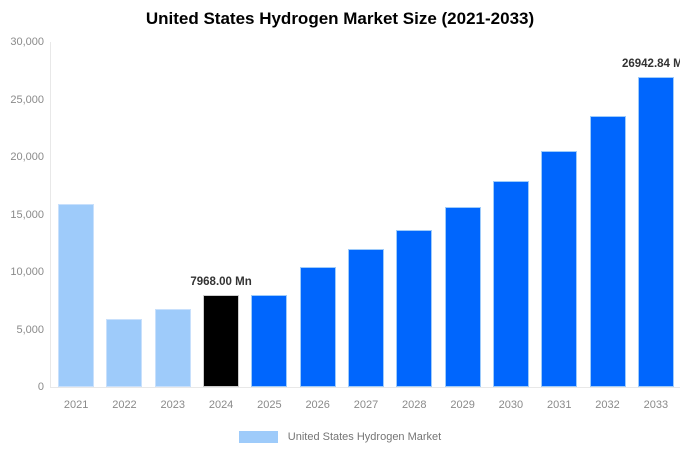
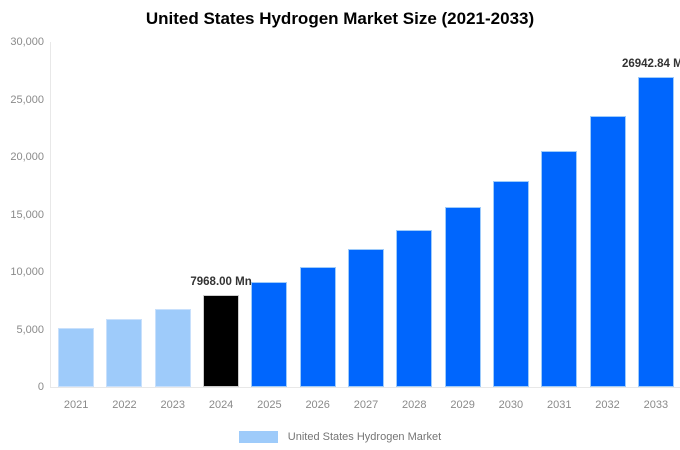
2021: 15900 -> 5100
2025: 8000 -> 9100
